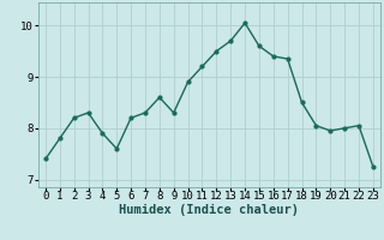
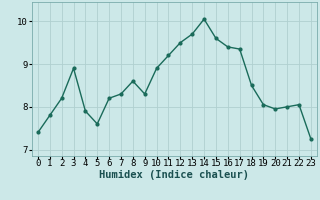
3: 8.30 -> 8.90
